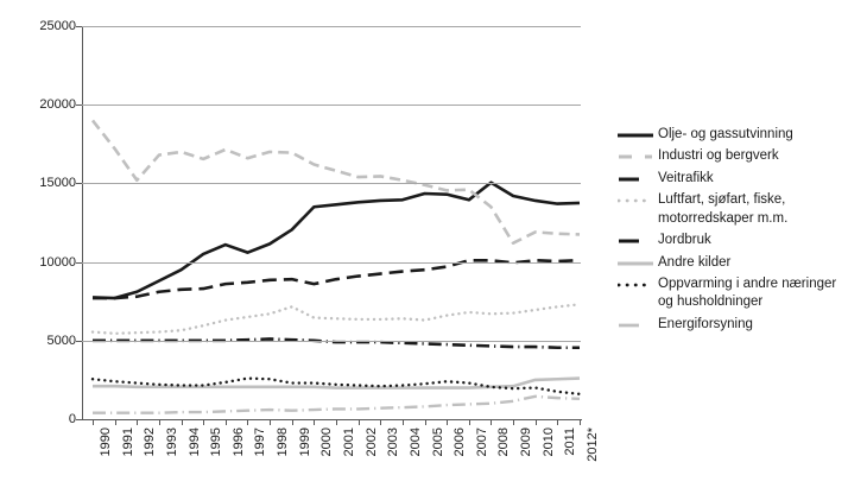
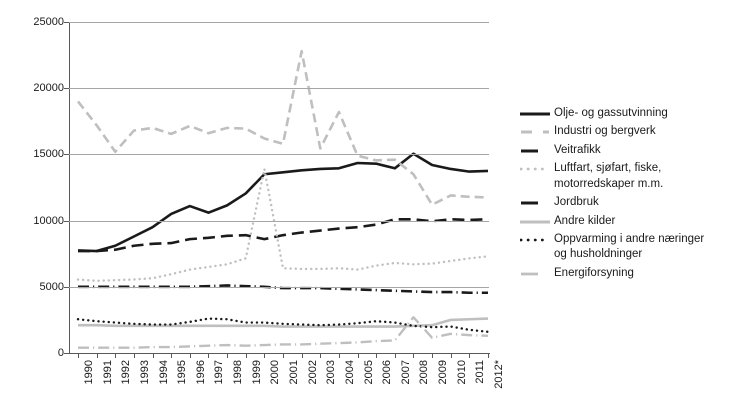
Luftfart, sjøfart, fiske, motorredskaper m.m./2000: 6400 -> 13900
Industri og bergverk/2002: 15400 -> 22800
Industri og bergverk/2004: 15200 -> 18200
Energiforsyning/2008: 1000 -> 2700
